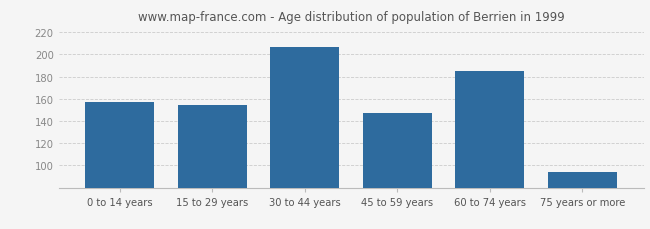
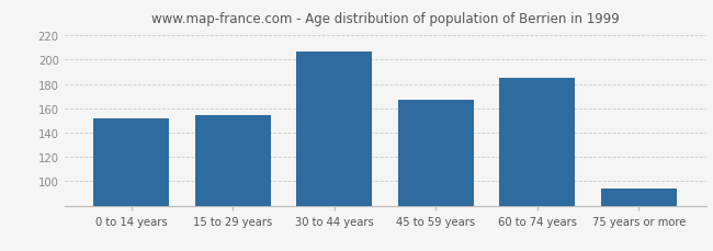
0 to 14 years: 157 -> 152
45 to 59 years: 147 -> 167
